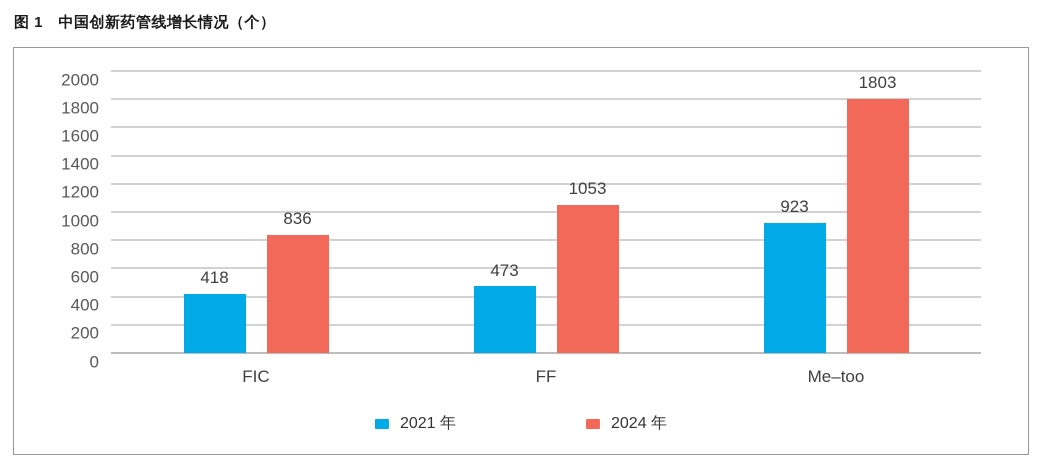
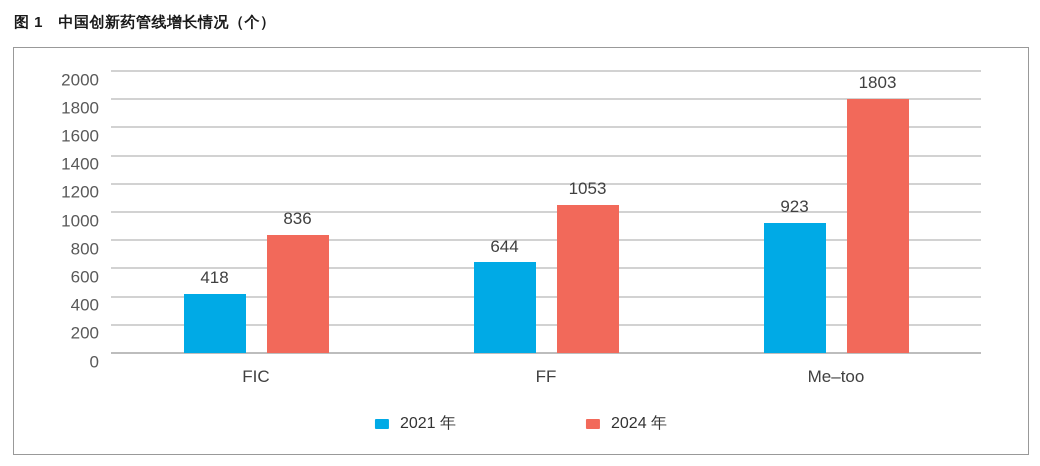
2021 年/FF: 473 -> 644
